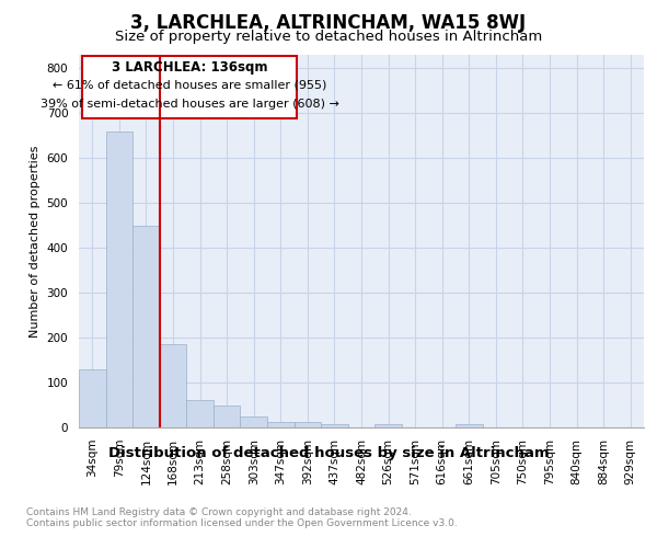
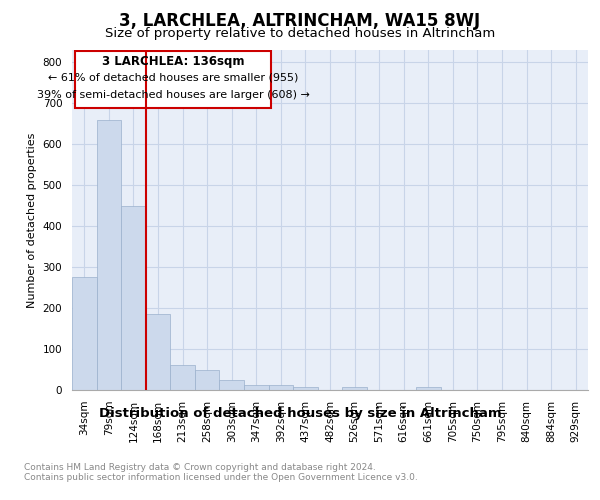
34sqm: 130 -> 275
